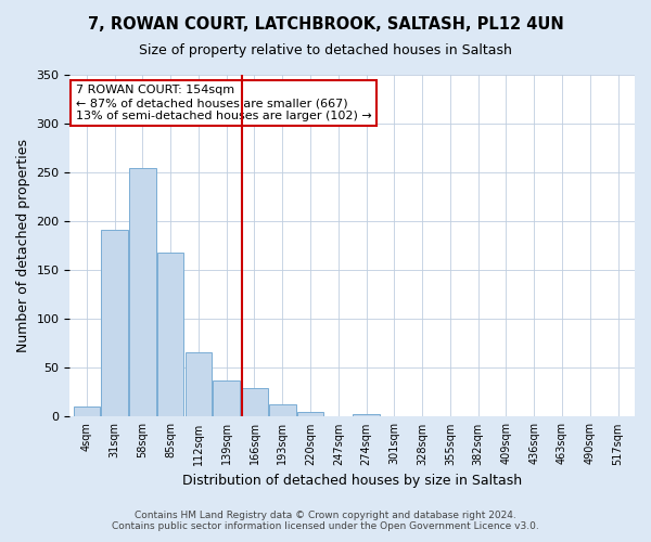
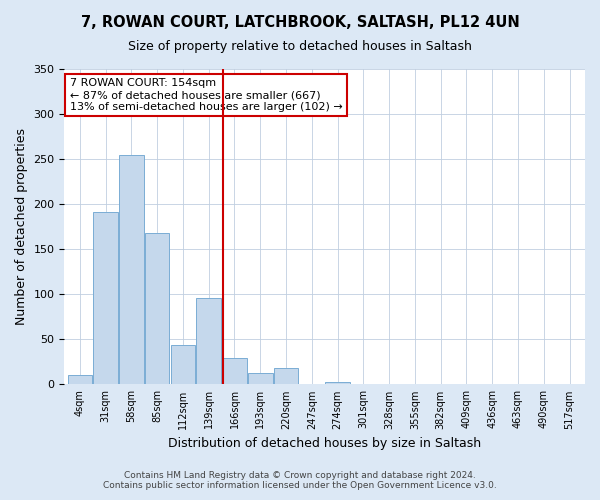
112sqm: 66 -> 44
139sqm: 37 -> 96
220sqm: 5 -> 18
